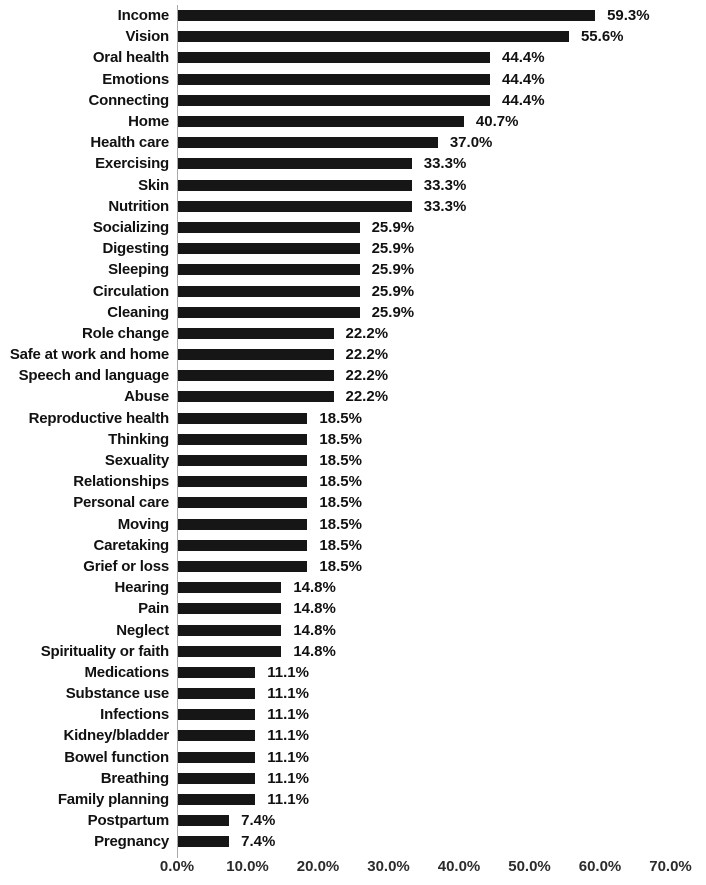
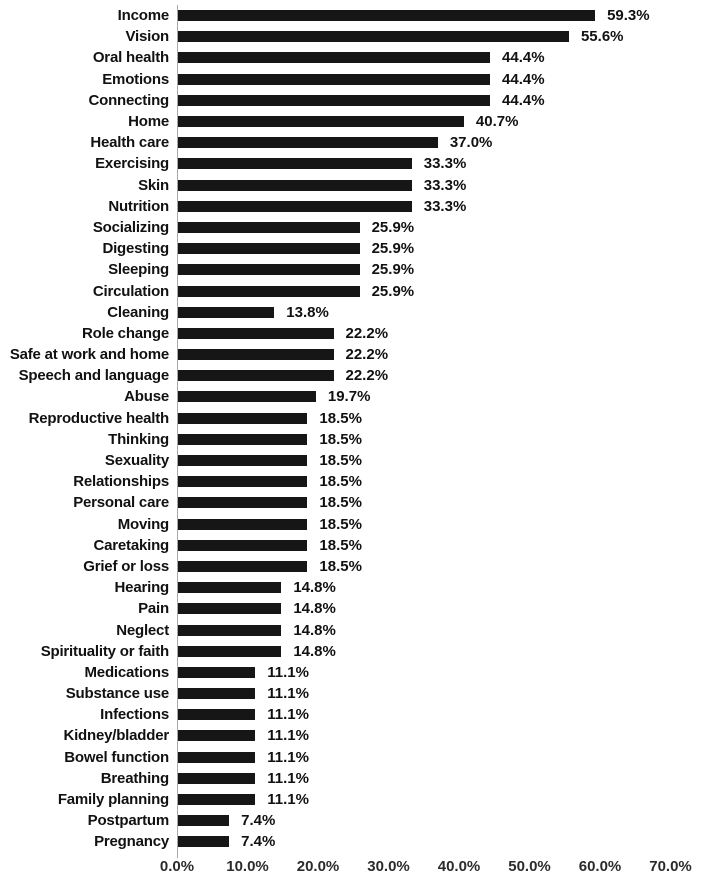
Cleaning: 25.9% -> 13.8%
Abuse: 22.2% -> 19.7%
